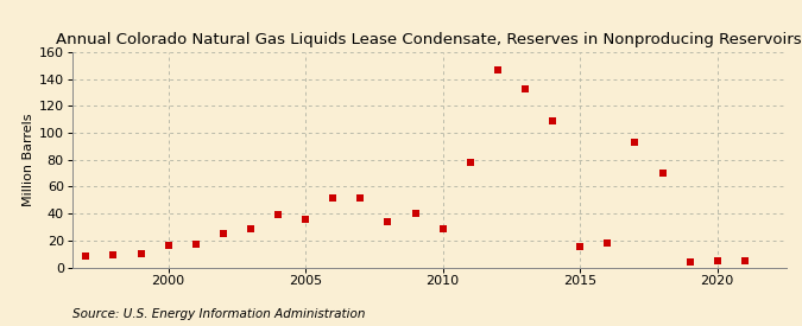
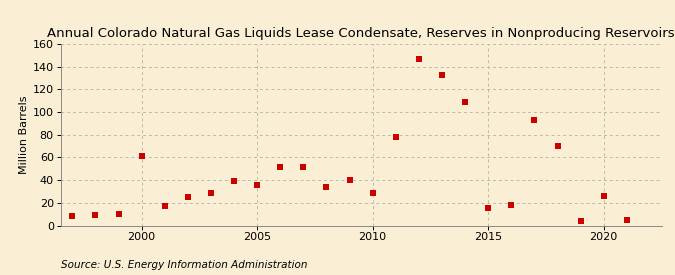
2000: 16 -> 61
2020: 5 -> 26
